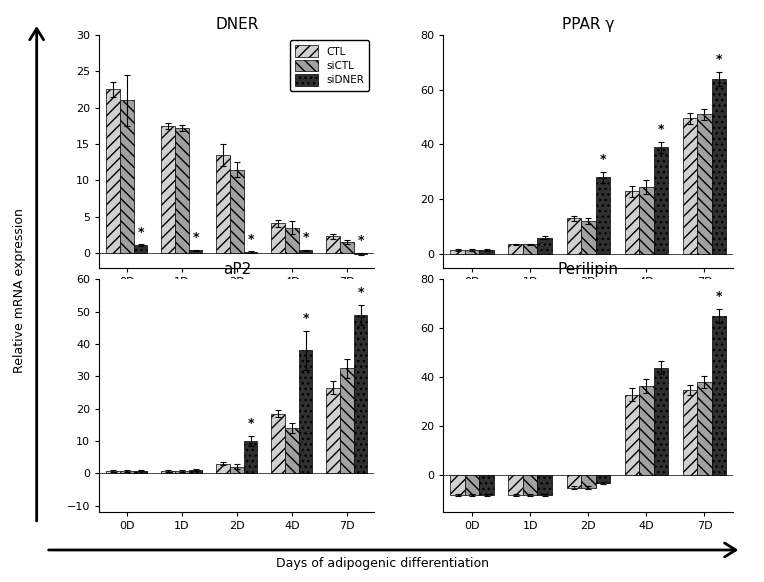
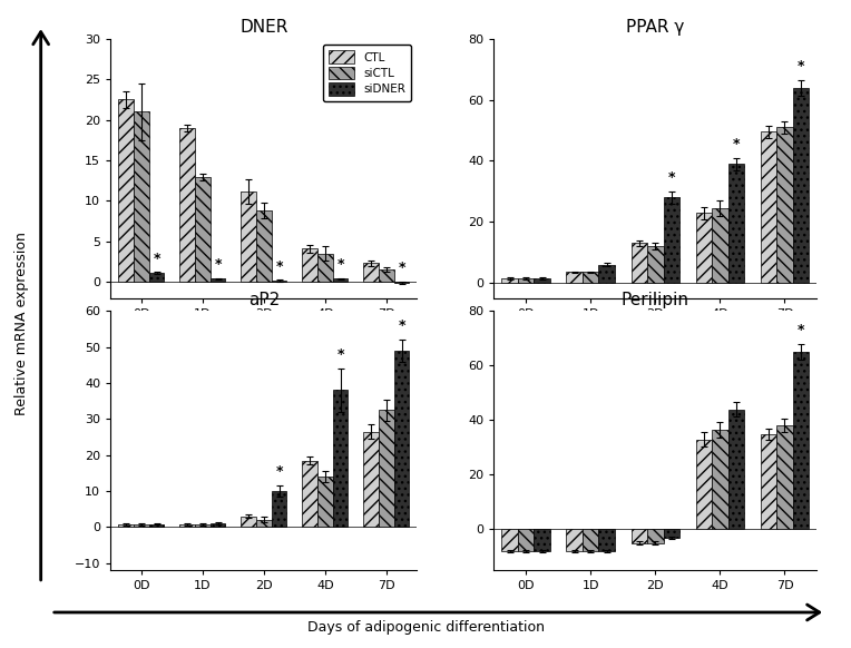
DNER/CTL/1D: 17.5 -> 19.0
DNER/siCTL/1D: 17.2 -> 13.0
DNER/CTL/2D: 13.5 -> 11.2
DNER/siCTL/2D: 11.5 -> 8.8
